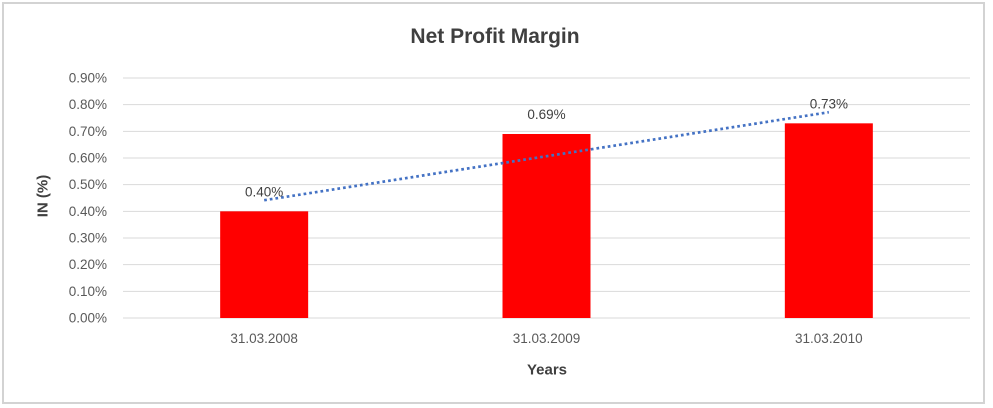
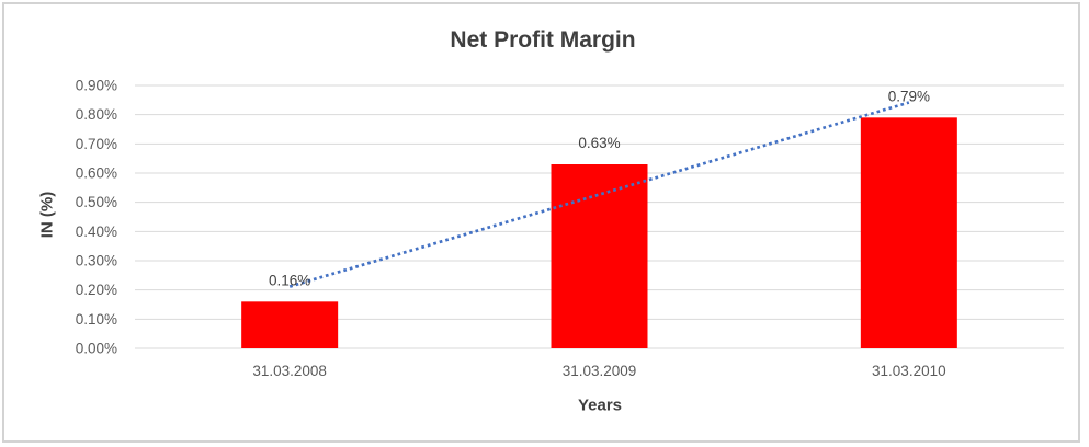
31.03.2008: 0.40% -> 0.16%
31.03.2009: 0.69% -> 0.63%
31.03.2010: 0.73% -> 0.79%
